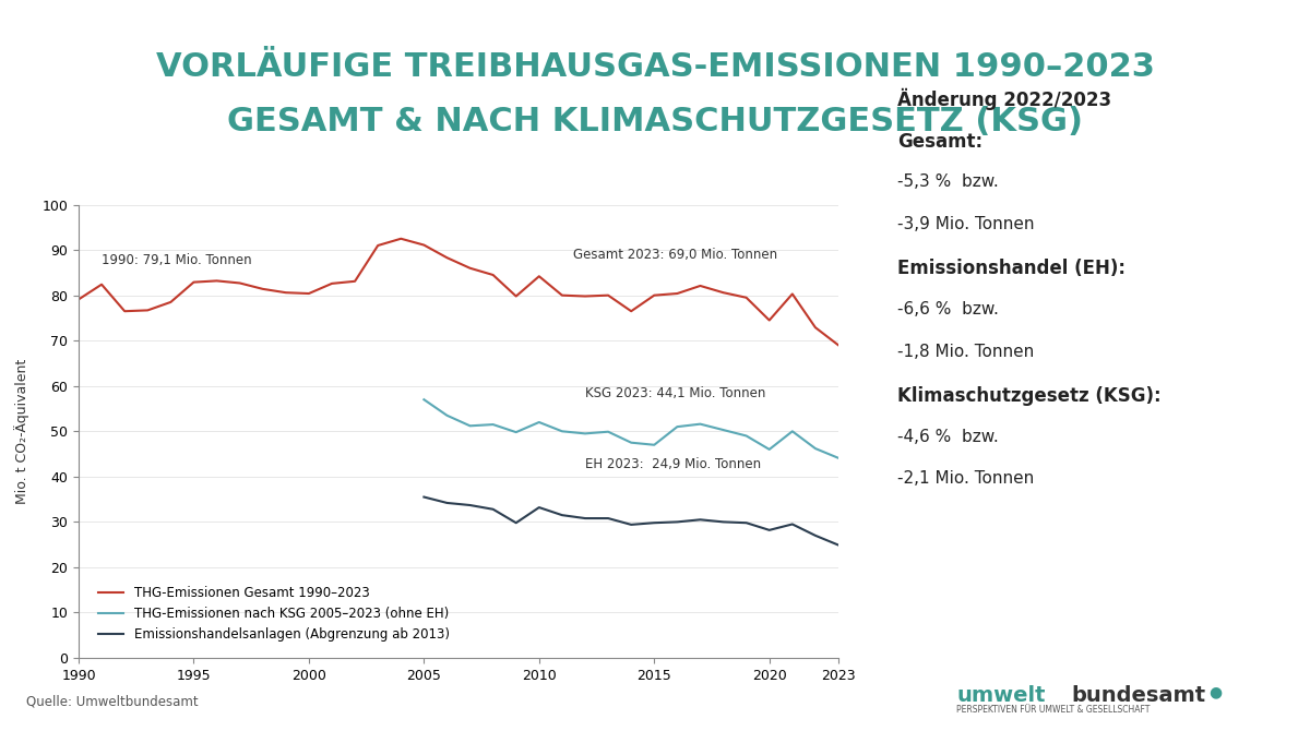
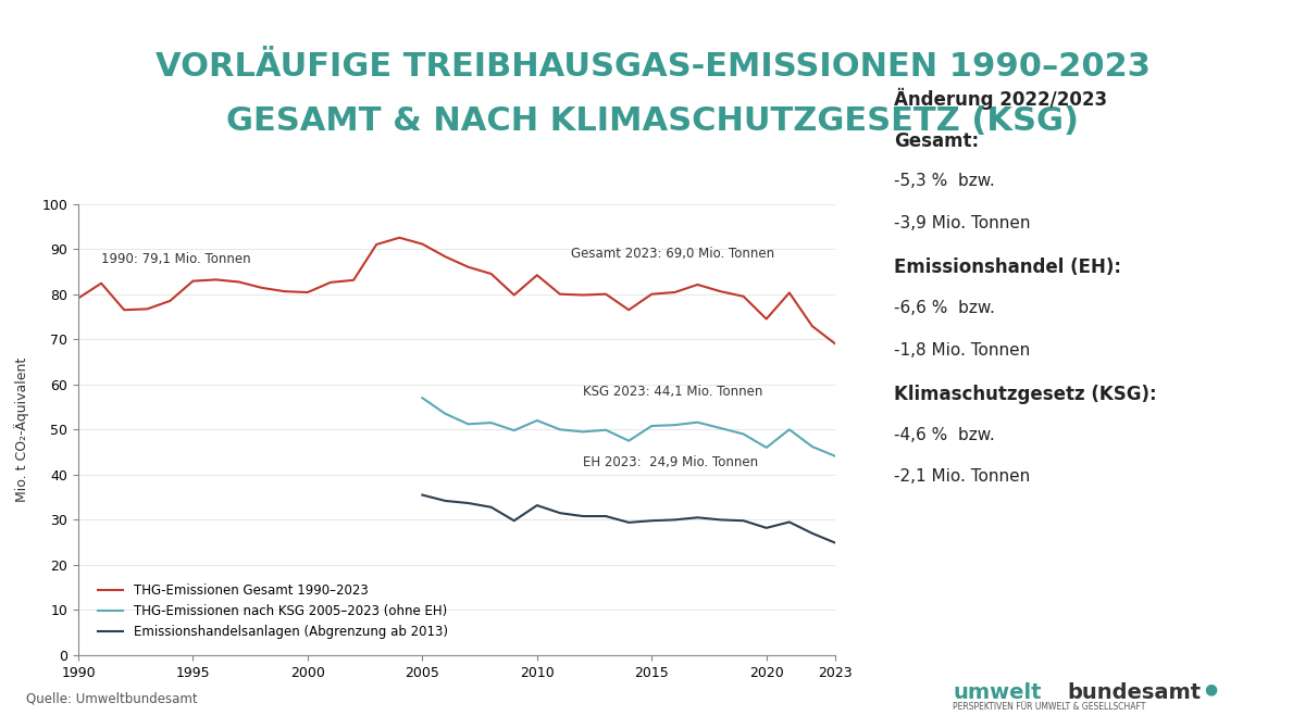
THG-Emissionen nach KSG 2005–2023 (ohne EH)/2015: 47.0 -> 50.8
